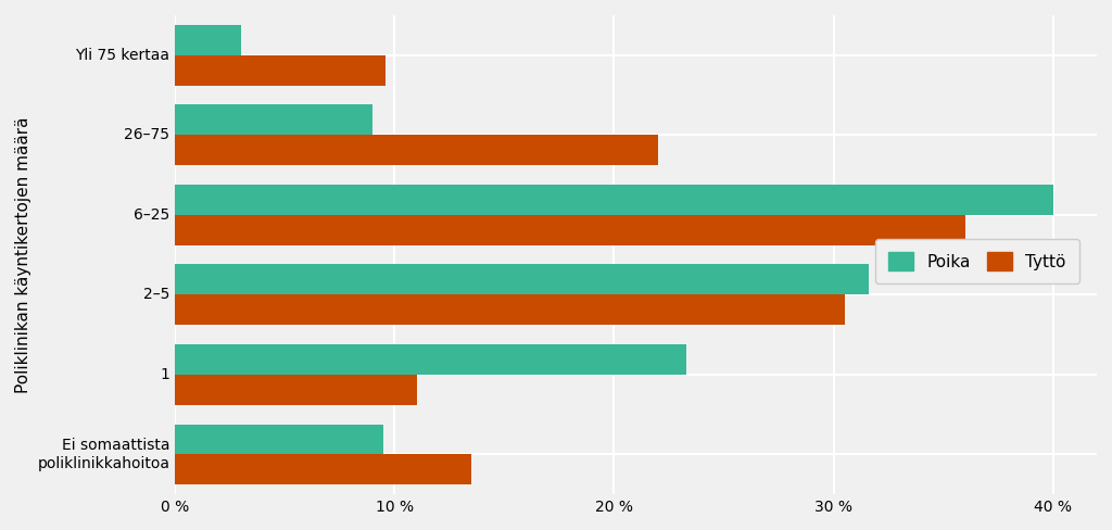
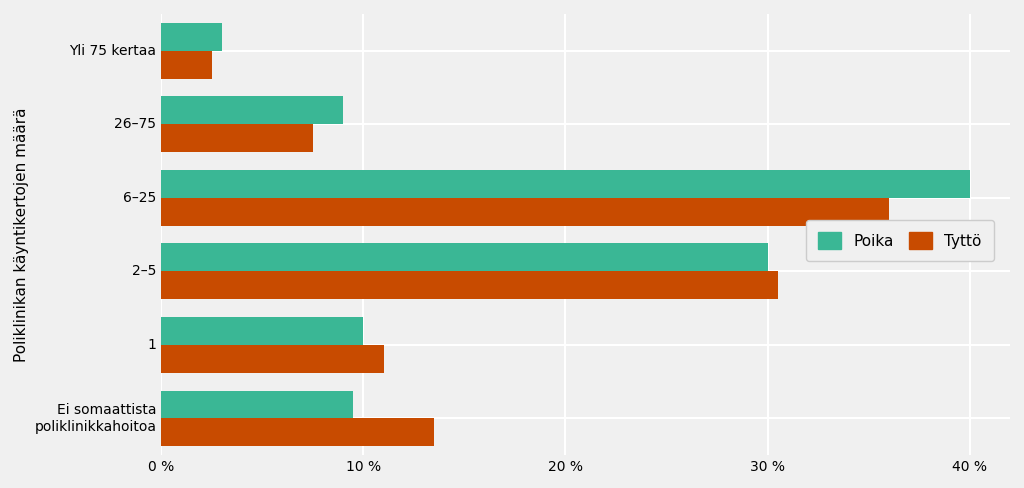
Tyttö/Yli 75 kertaa: 9.6 % -> 2.5 %
Tyttö/26–75: 22.0 % -> 7.5 %
Poika/2–5: 31.6 % -> 30.0 %
Poika/1: 23.3 % -> 10.0 %
